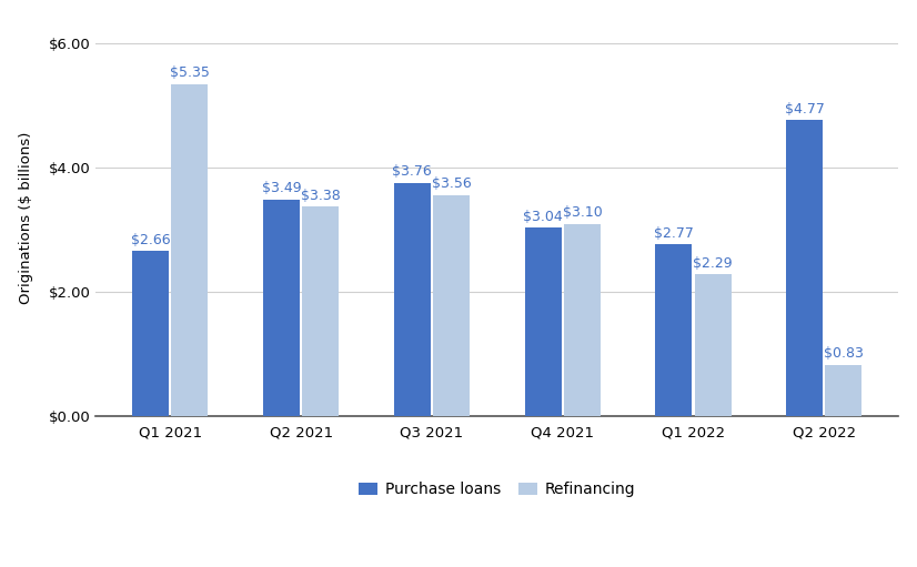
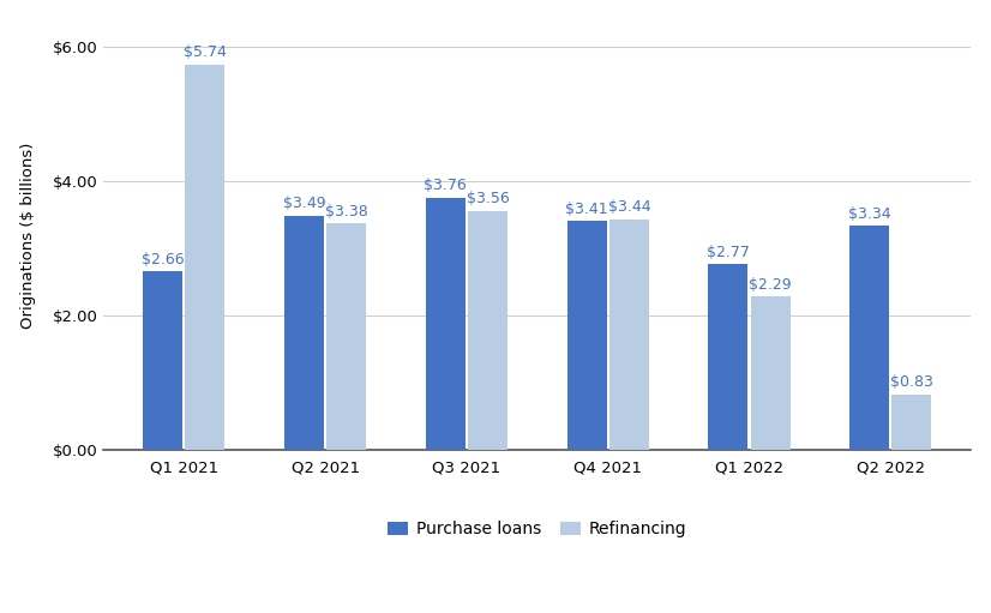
Refinancing/Q1 2021: $5.35 -> $5.74
Purchase loans/Q4 2021: $3.04 -> $3.41
Refinancing/Q4 2021: $3.10 -> $3.44
Purchase loans/Q2 2022: $4.77 -> $3.34
